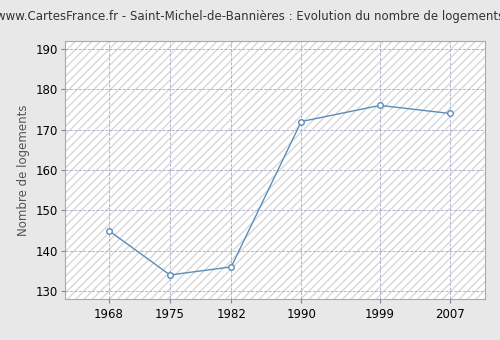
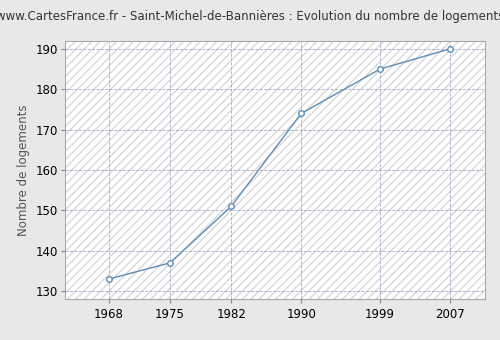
1968: 145 -> 133
1975: 134 -> 137
1982: 136 -> 151
1990: 172 -> 174
1999: 176 -> 185
2007: 174 -> 190
